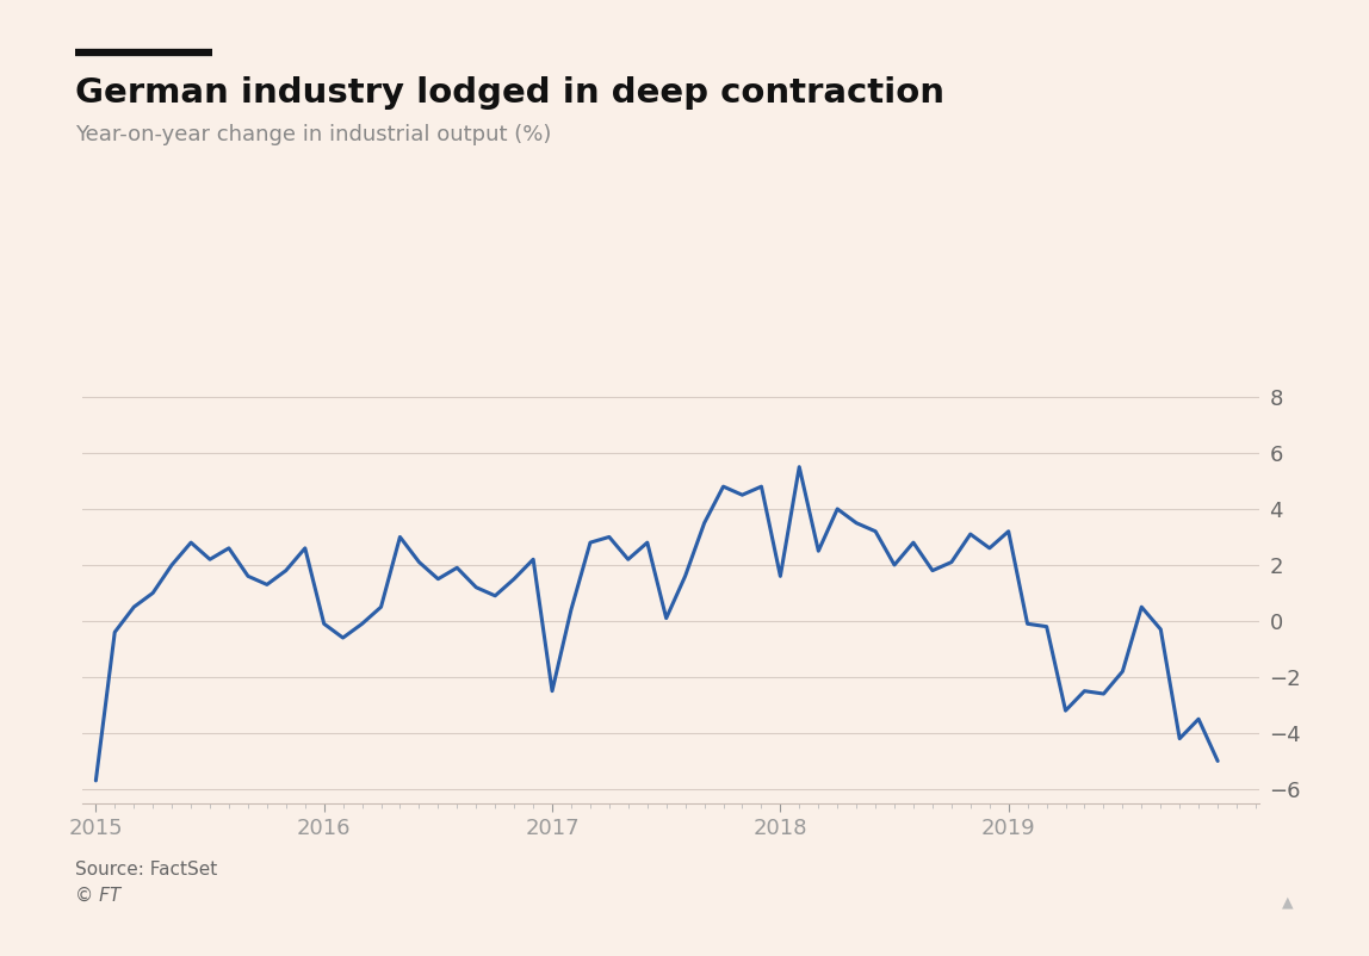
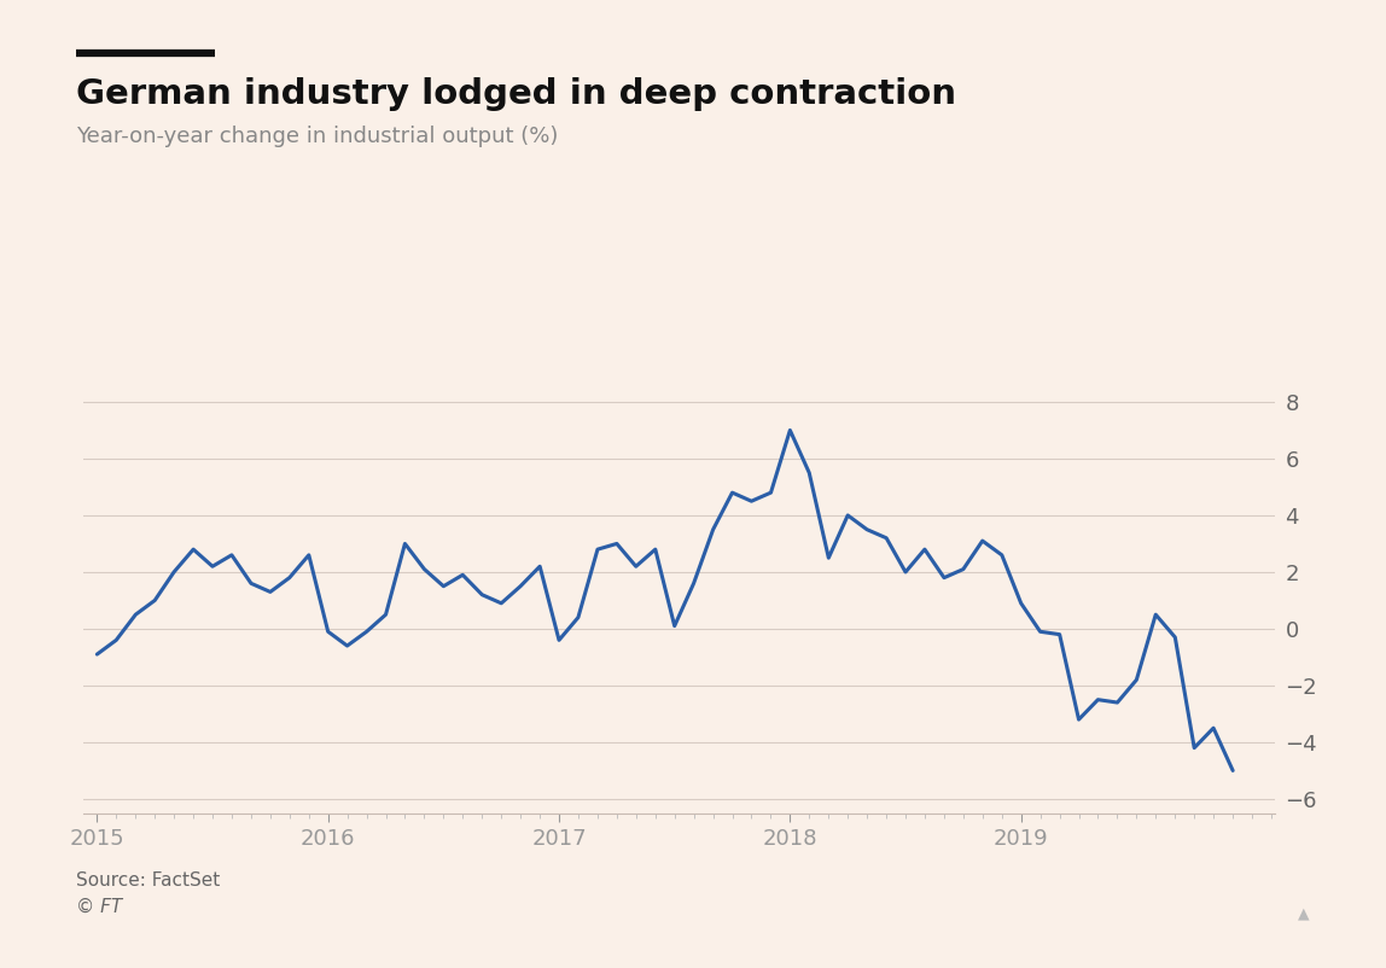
2015: -5.7 -> -0.9
2017: -2.5 -> -0.4
2018: 1.6 -> 7.0
2019: 3.2 -> 0.9
